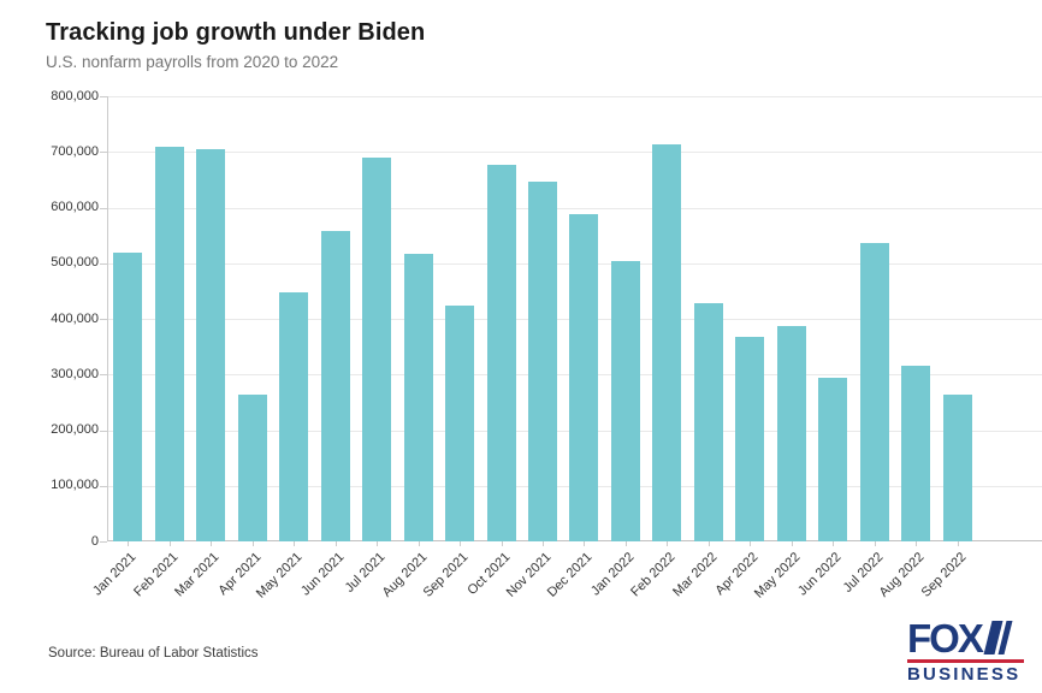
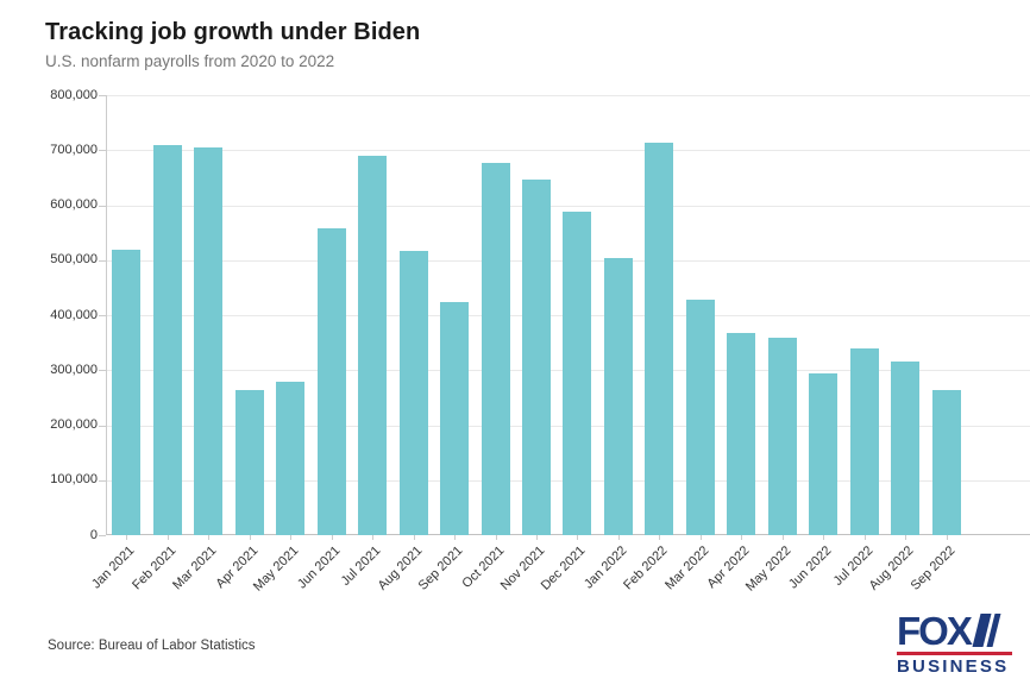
May 2021: 450000 -> 280000
May 2022: 390000 -> 360000
Jul 2022: 540000 -> 340000
